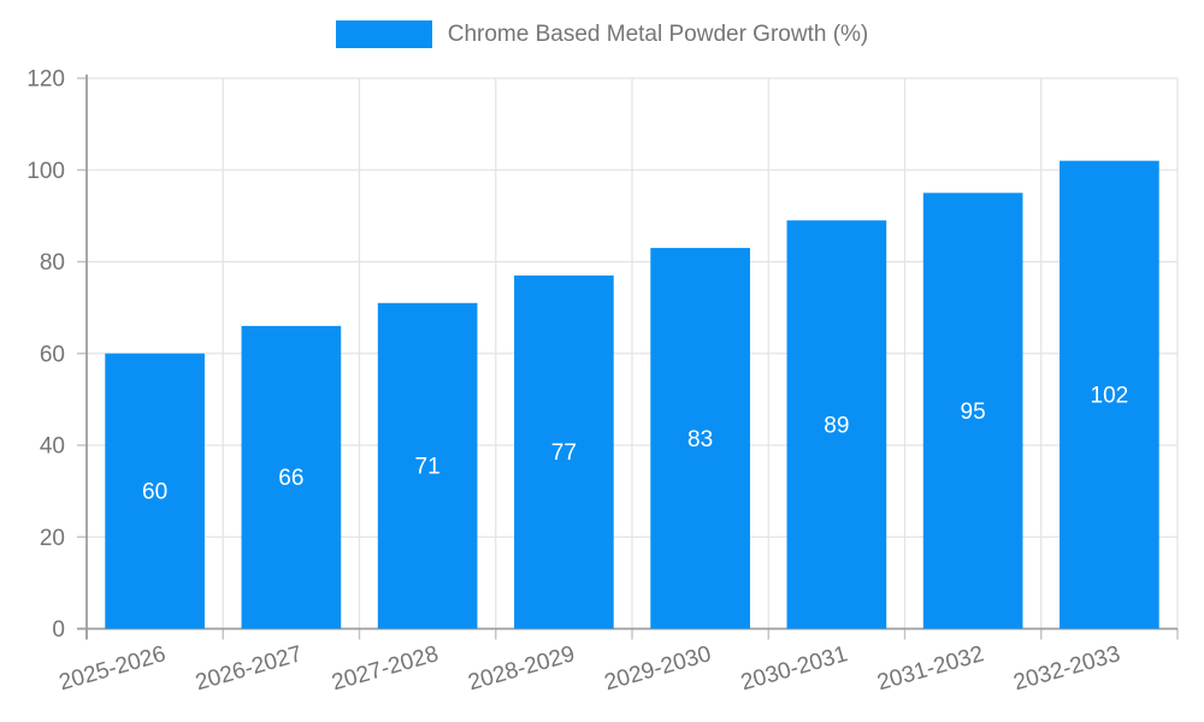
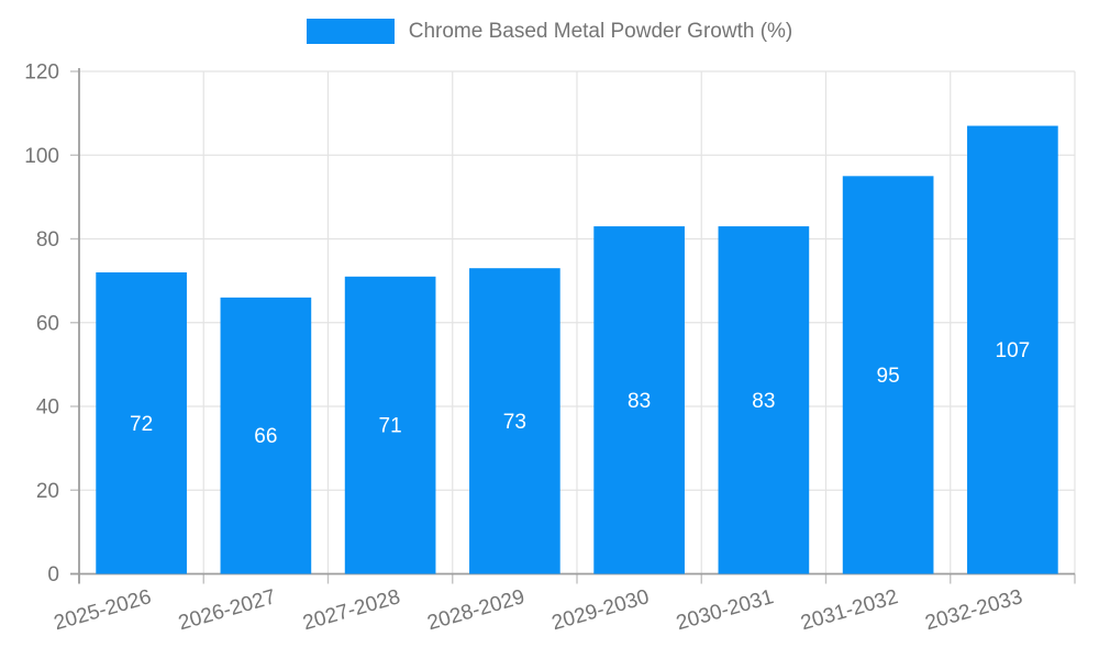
2025-2026: 60 -> 72
2028-2029: 77 -> 73
2030-2031: 89 -> 83
2032-2033: 102 -> 107
